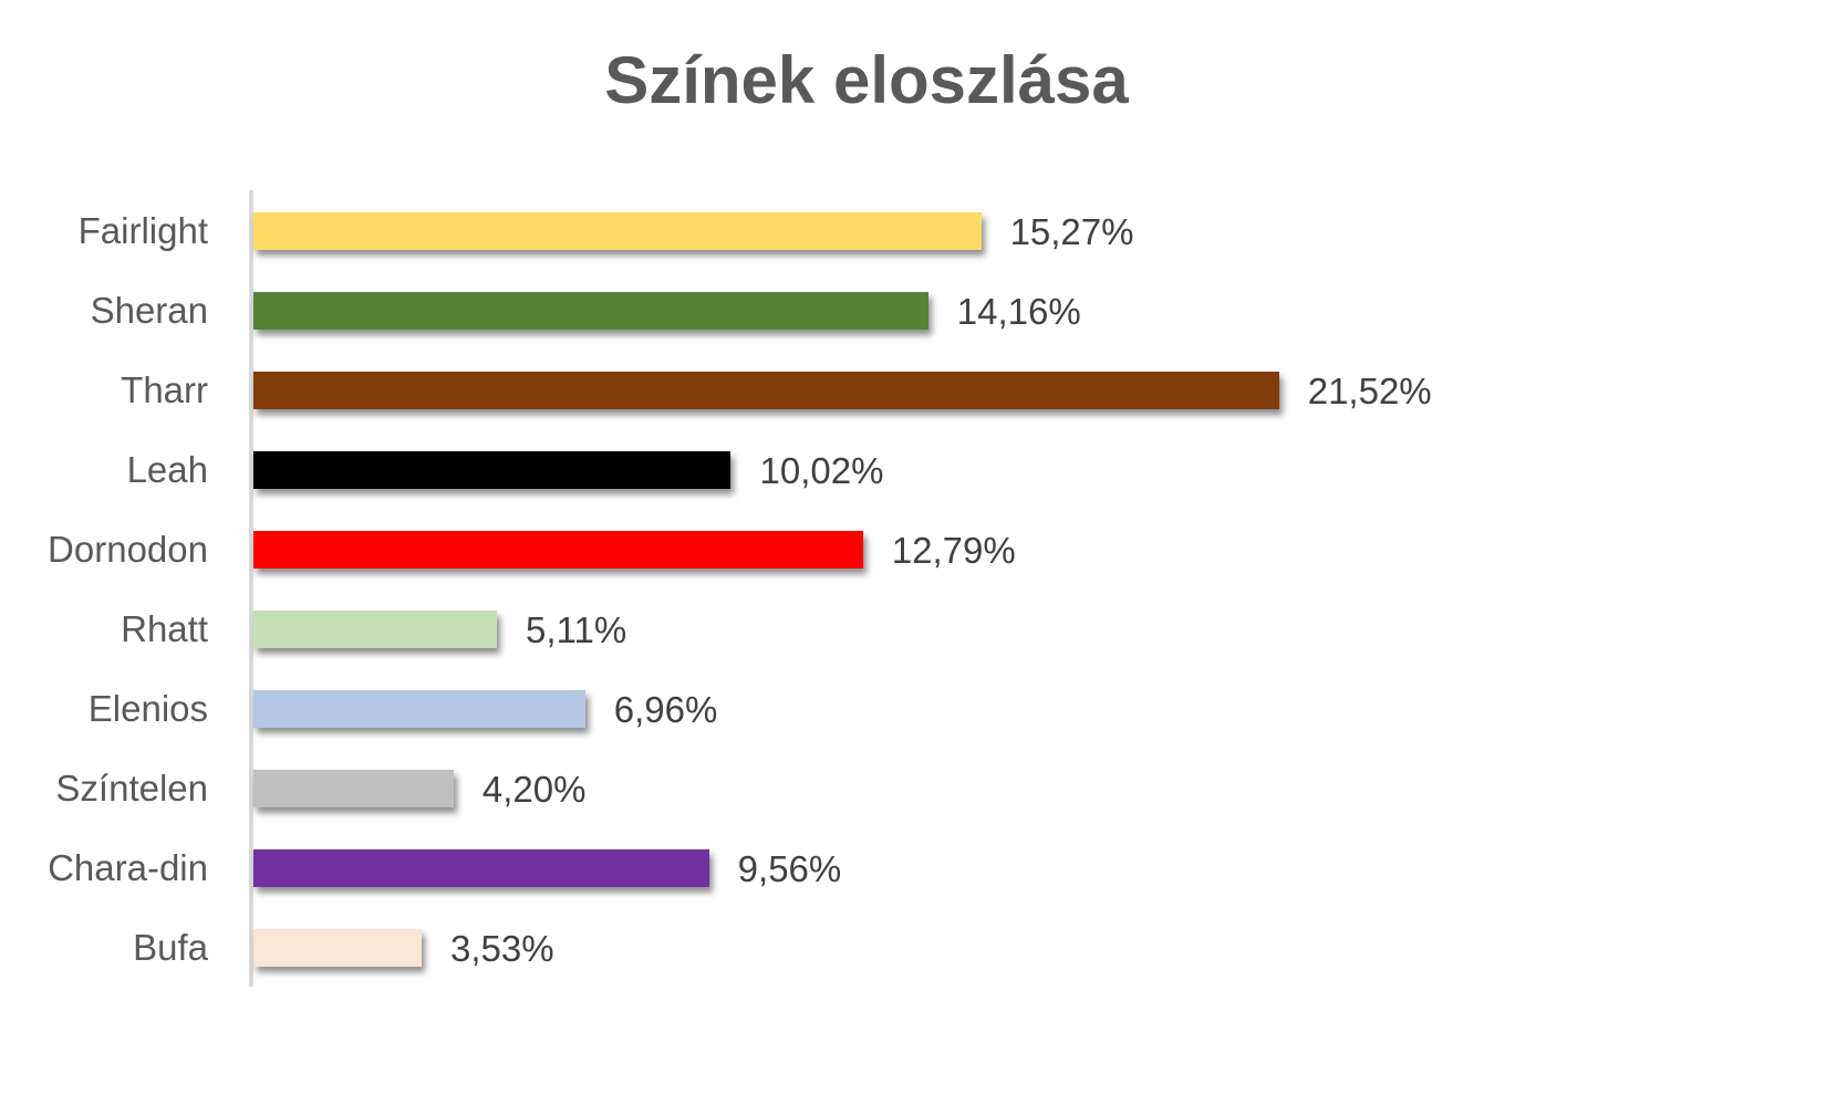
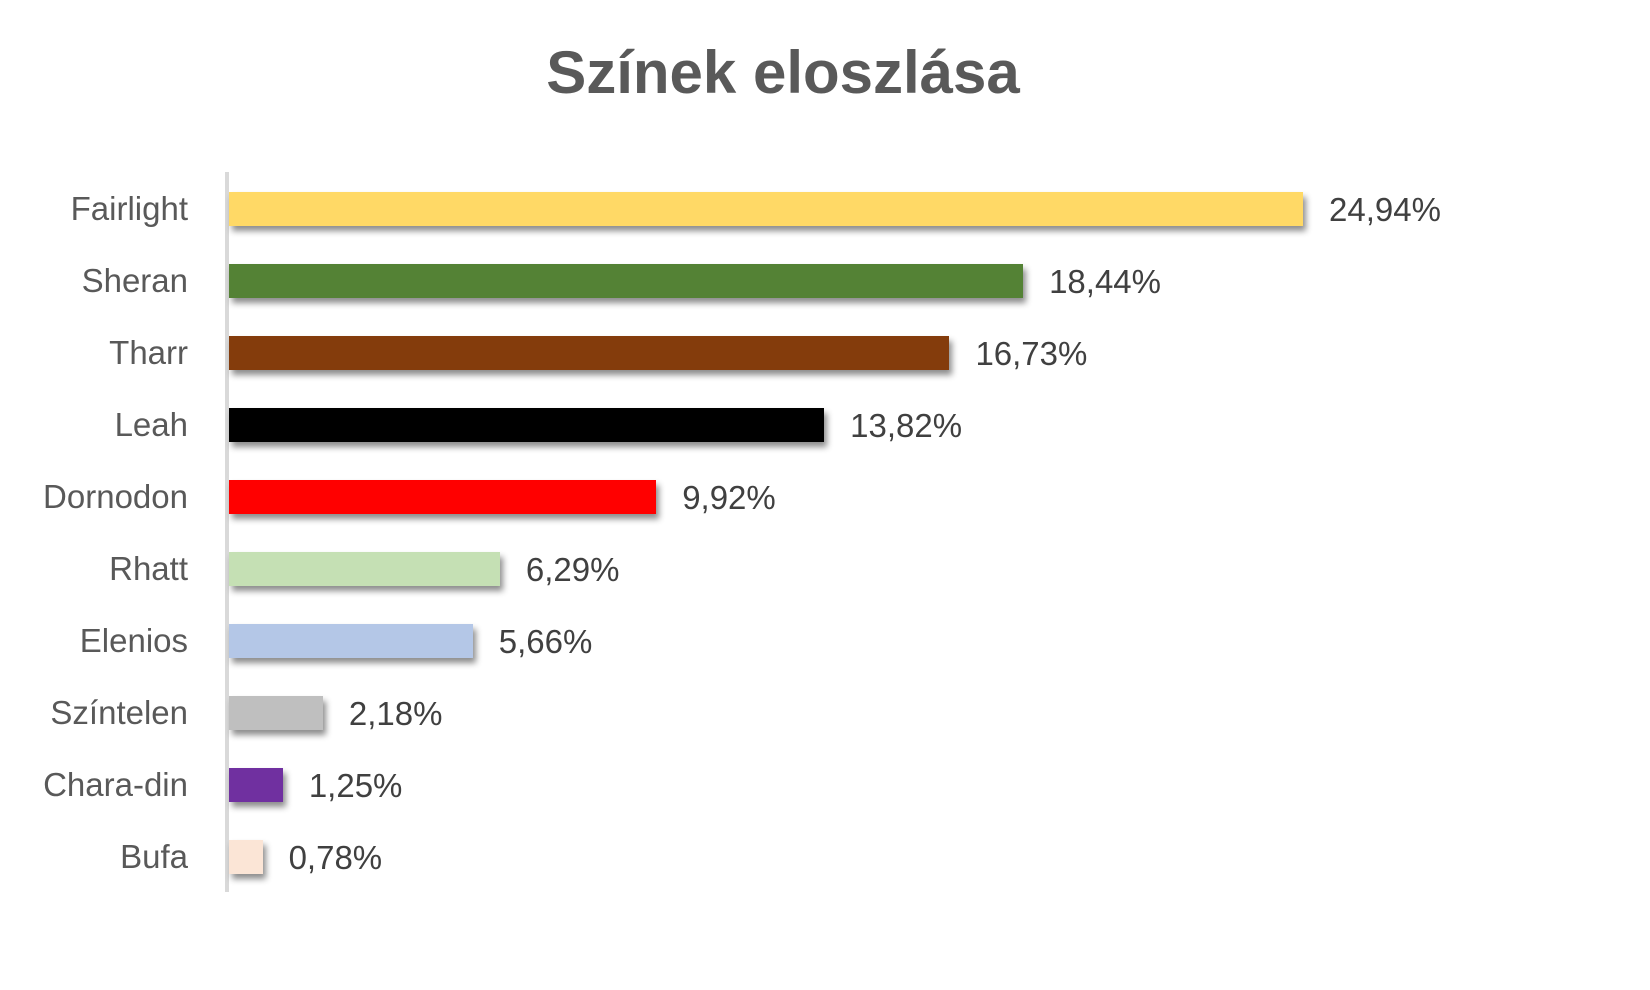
Fairlight: 15,27% -> 24,94%
Sheran: 14,16% -> 18,44%
Tharr: 21,52% -> 16,73%
Leah: 10,02% -> 13,82%
Dornodon: 12,79% -> 9,92%
Rhatt: 5,11% -> 6,29%
Elenios: 6,96% -> 5,66%
Színtelen: 4,20% -> 2,18%
Chara-din: 9,56% -> 1,25%
Bufa: 3,53% -> 0,78%
